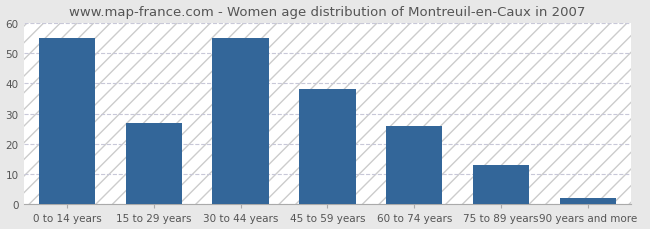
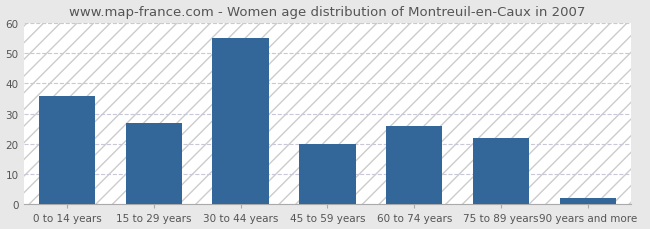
0 to 14 years: 55 -> 36
45 to 59 years: 38 -> 20
75 to 89 years: 13 -> 22
